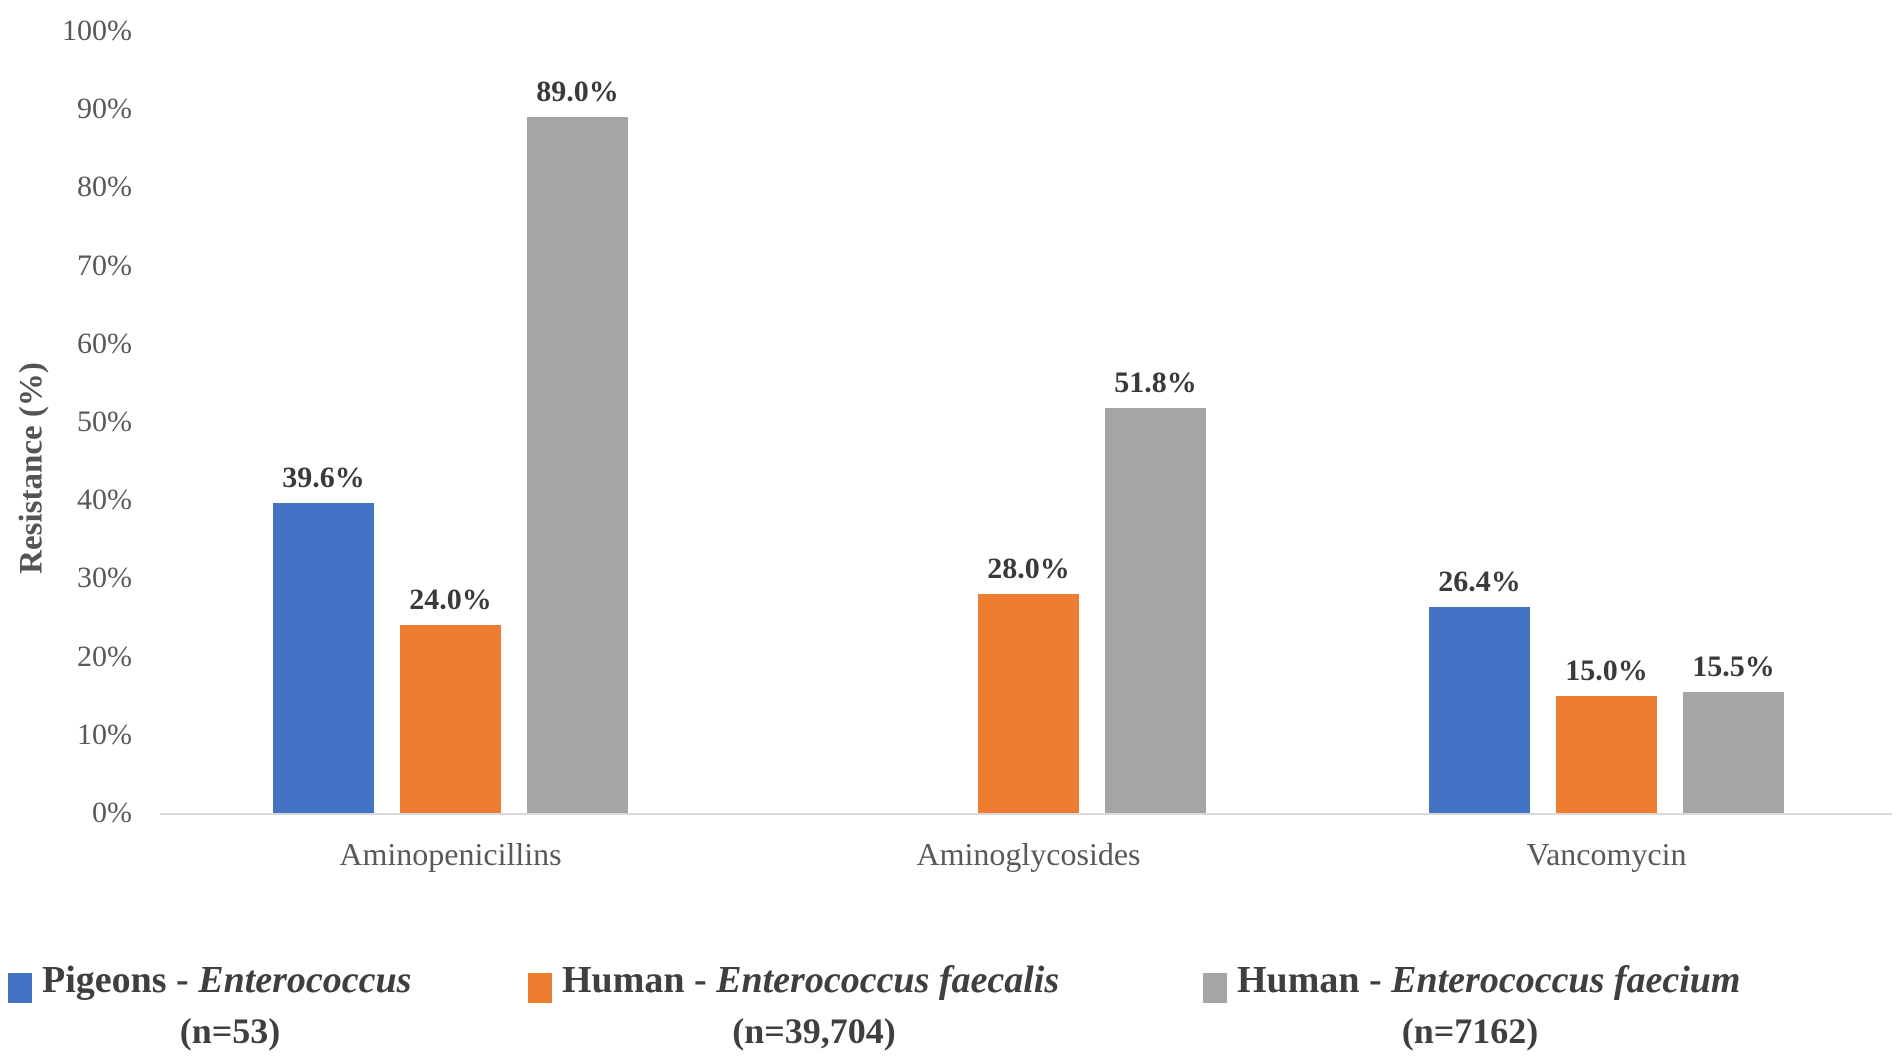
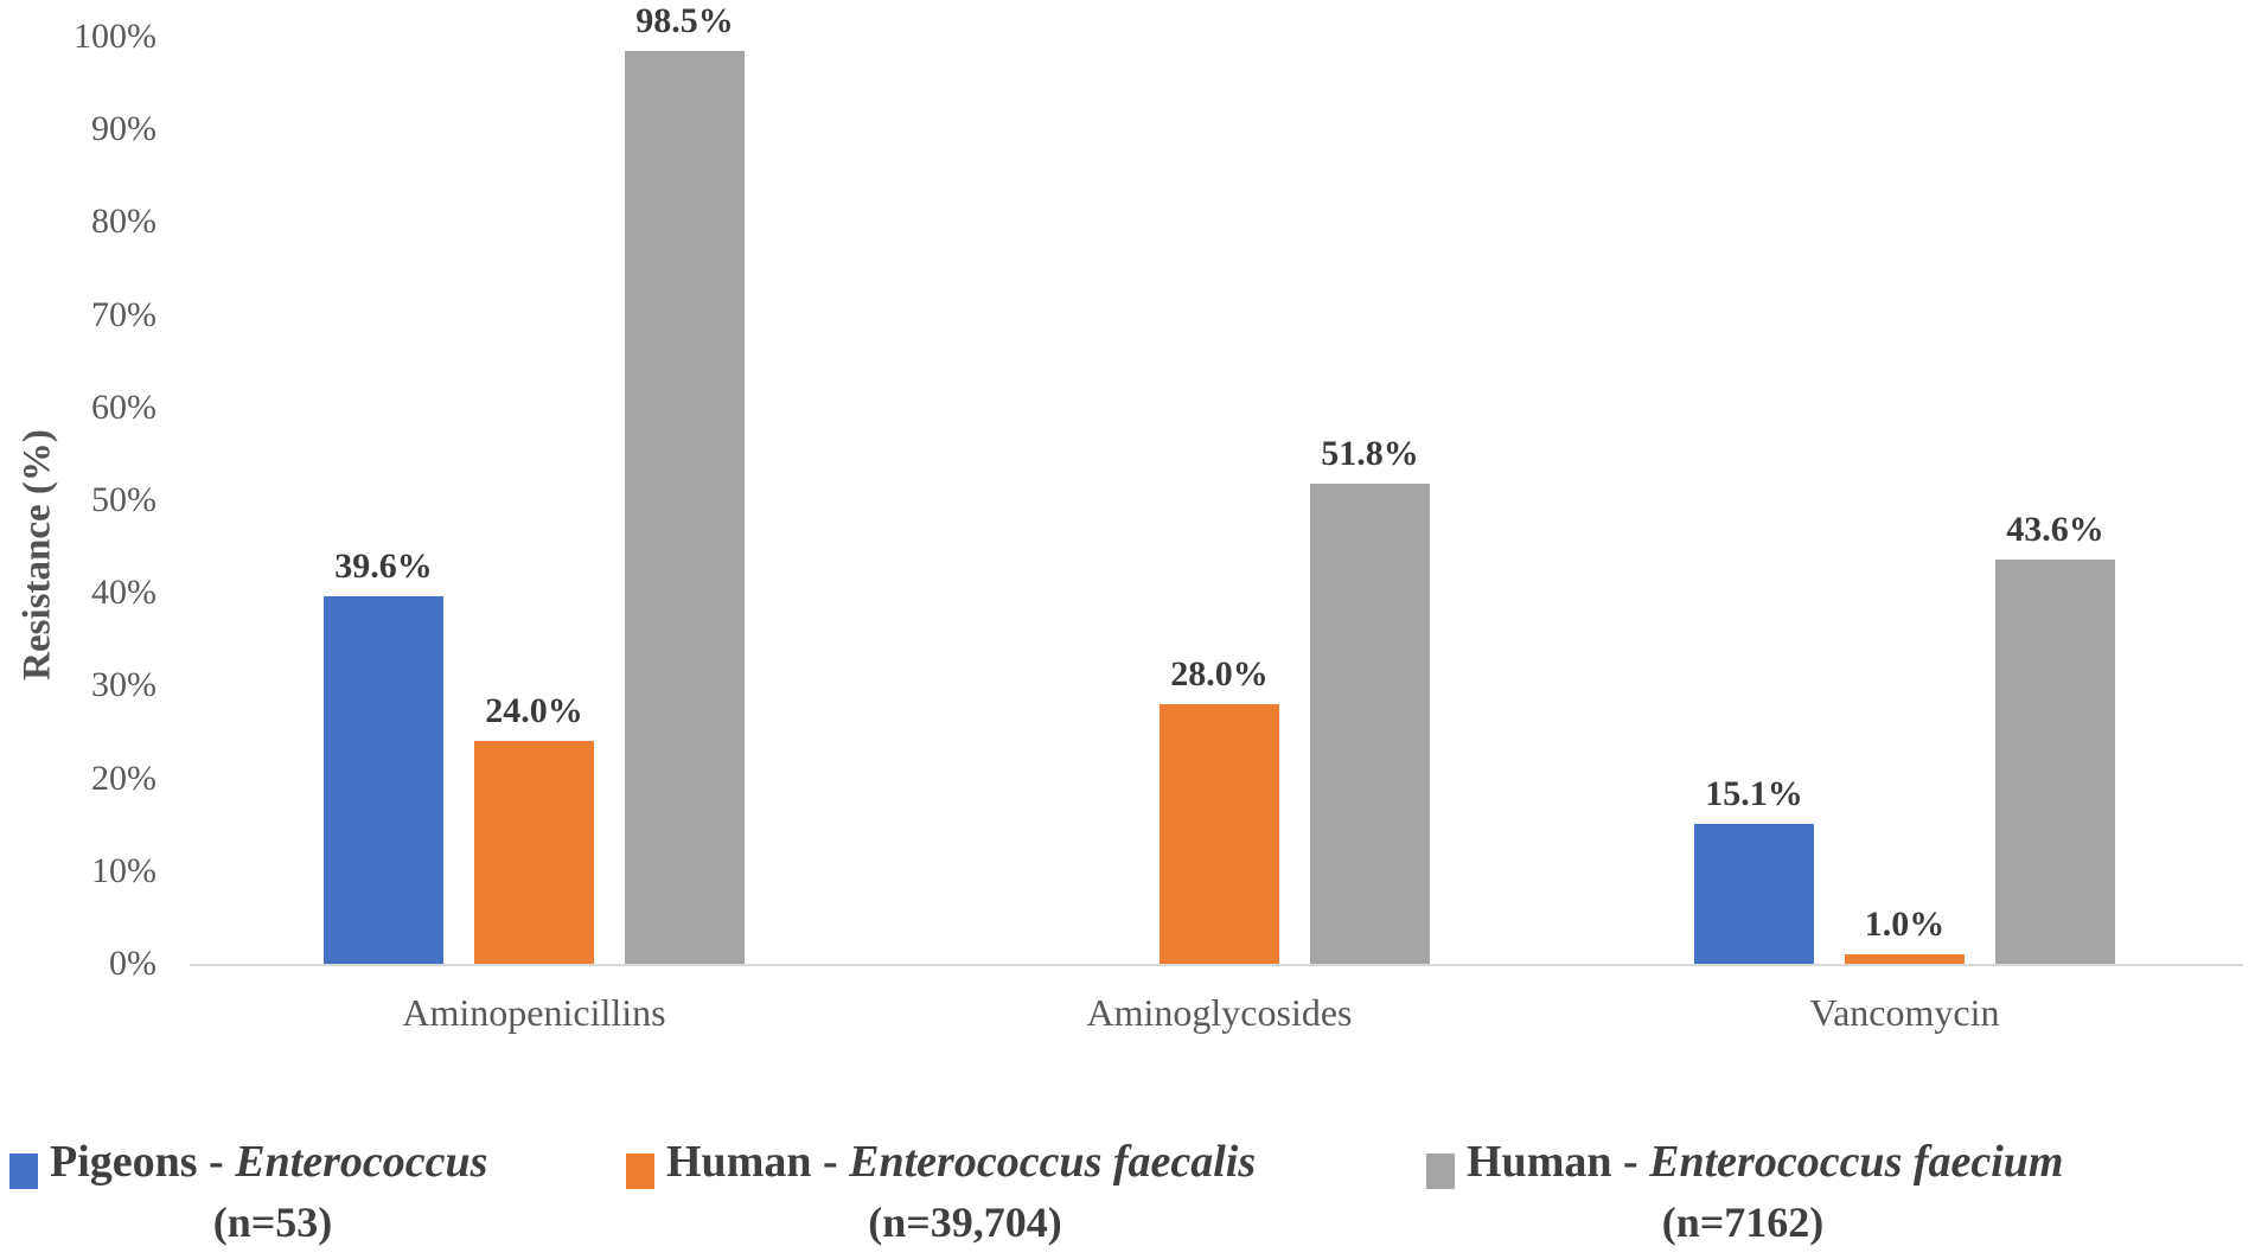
Human - Enterococcus faecium (n=7162)/Aminopenicillins: 89.0% -> 98.5%
Pigeons - Enterococcus (n=53)/Vancomycin: 26.4% -> 15.1%
Human - Enterococcus faecalis (n=39,704)/Vancomycin: 15.0% -> 1.0%
Human - Enterococcus faecium (n=7162)/Vancomycin: 15.5% -> 43.6%
